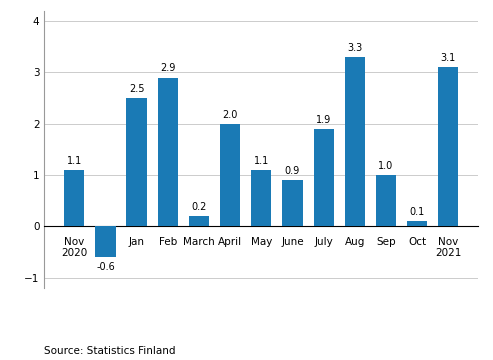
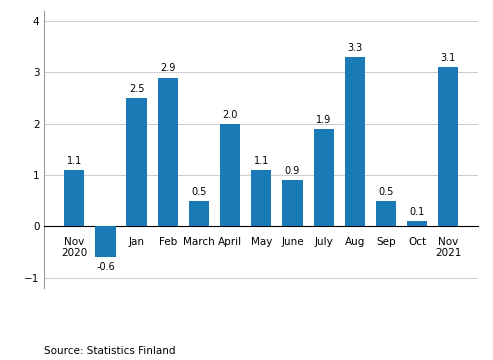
March: 0.2 -> 0.5
Sep: 1.0 -> 0.5
